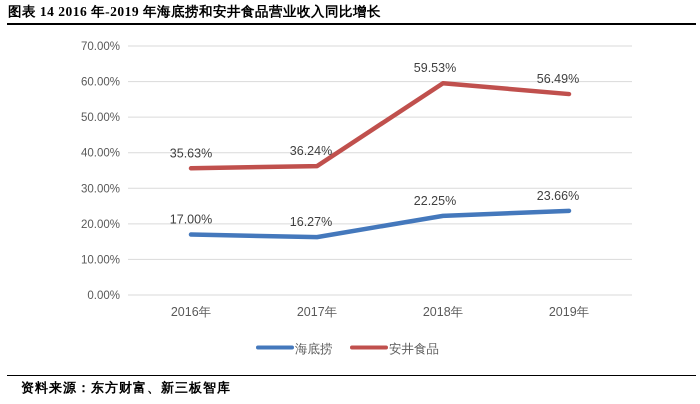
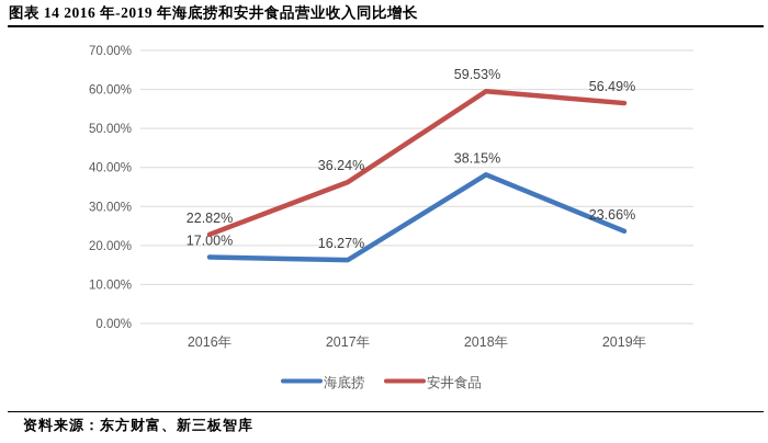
安井食品/2016年: 35.63% -> 22.82%
海底捞/2018年: 22.25% -> 38.15%
